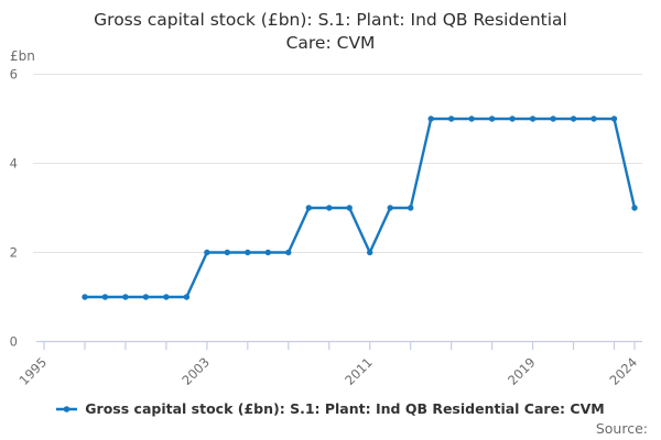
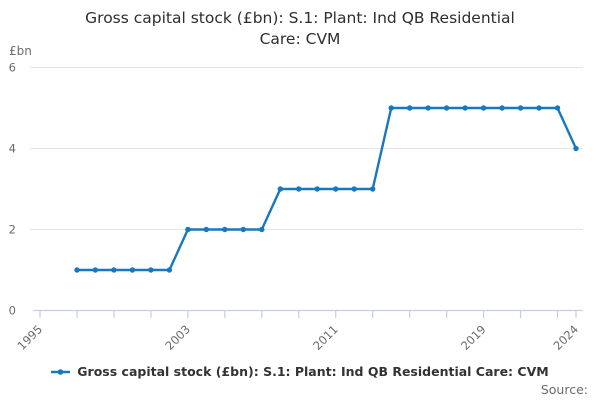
2011: 2 -> 3
2024: 3 -> 4
